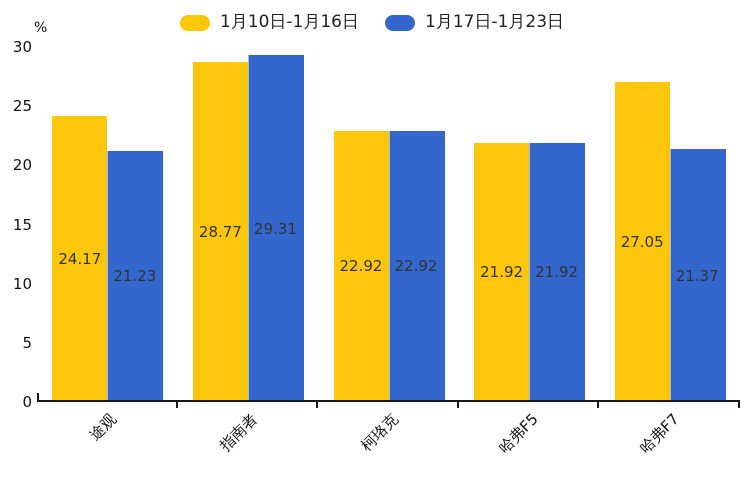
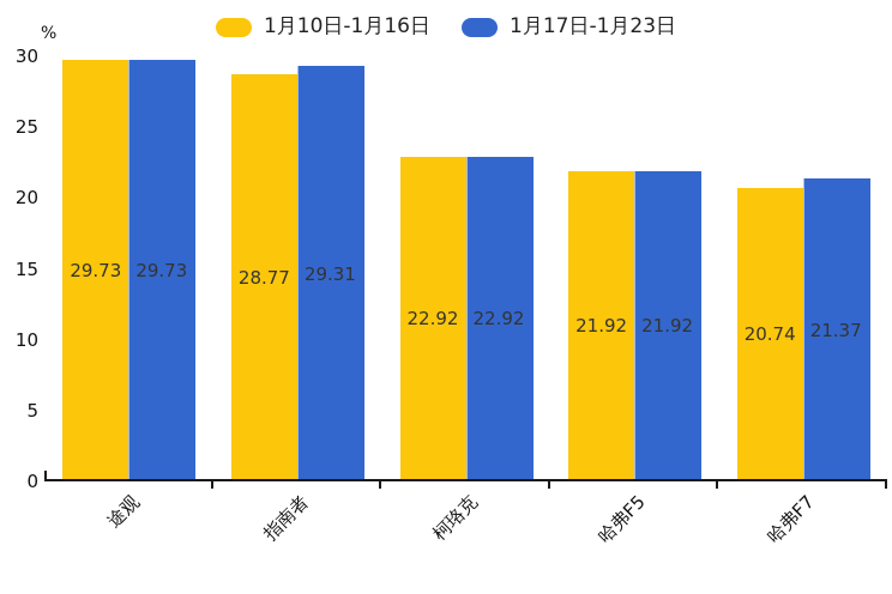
1月10日-1月16日/途观: 24.17 -> 29.73
1月17日-1月23日/途观: 21.23 -> 29.73
1月10日-1月16日/哈弗F7: 27.05 -> 20.74
